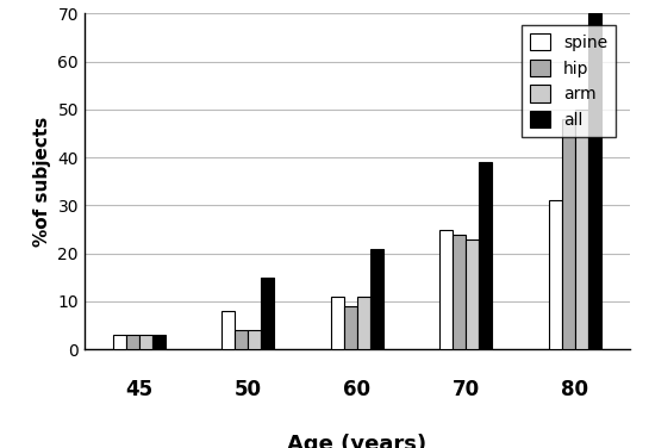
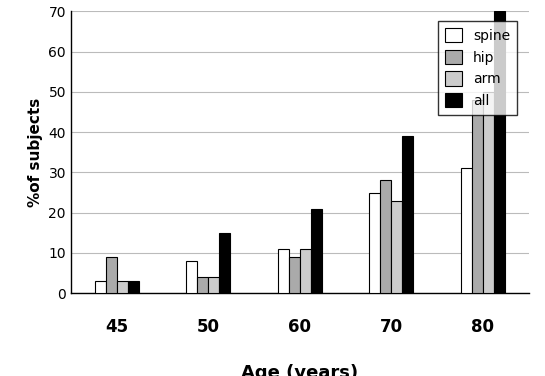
hip/45: 3 -> 9
hip/70: 24 -> 28
